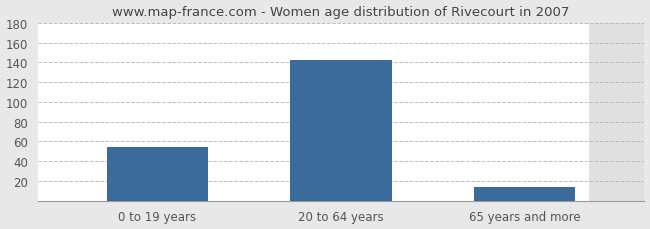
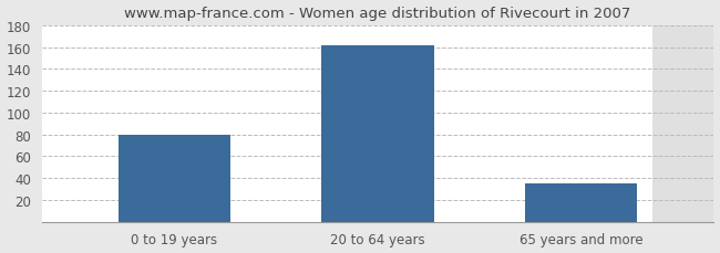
0 to 19 years: 54 -> 80
20 to 64 years: 142 -> 162
65 years and more: 14 -> 35
